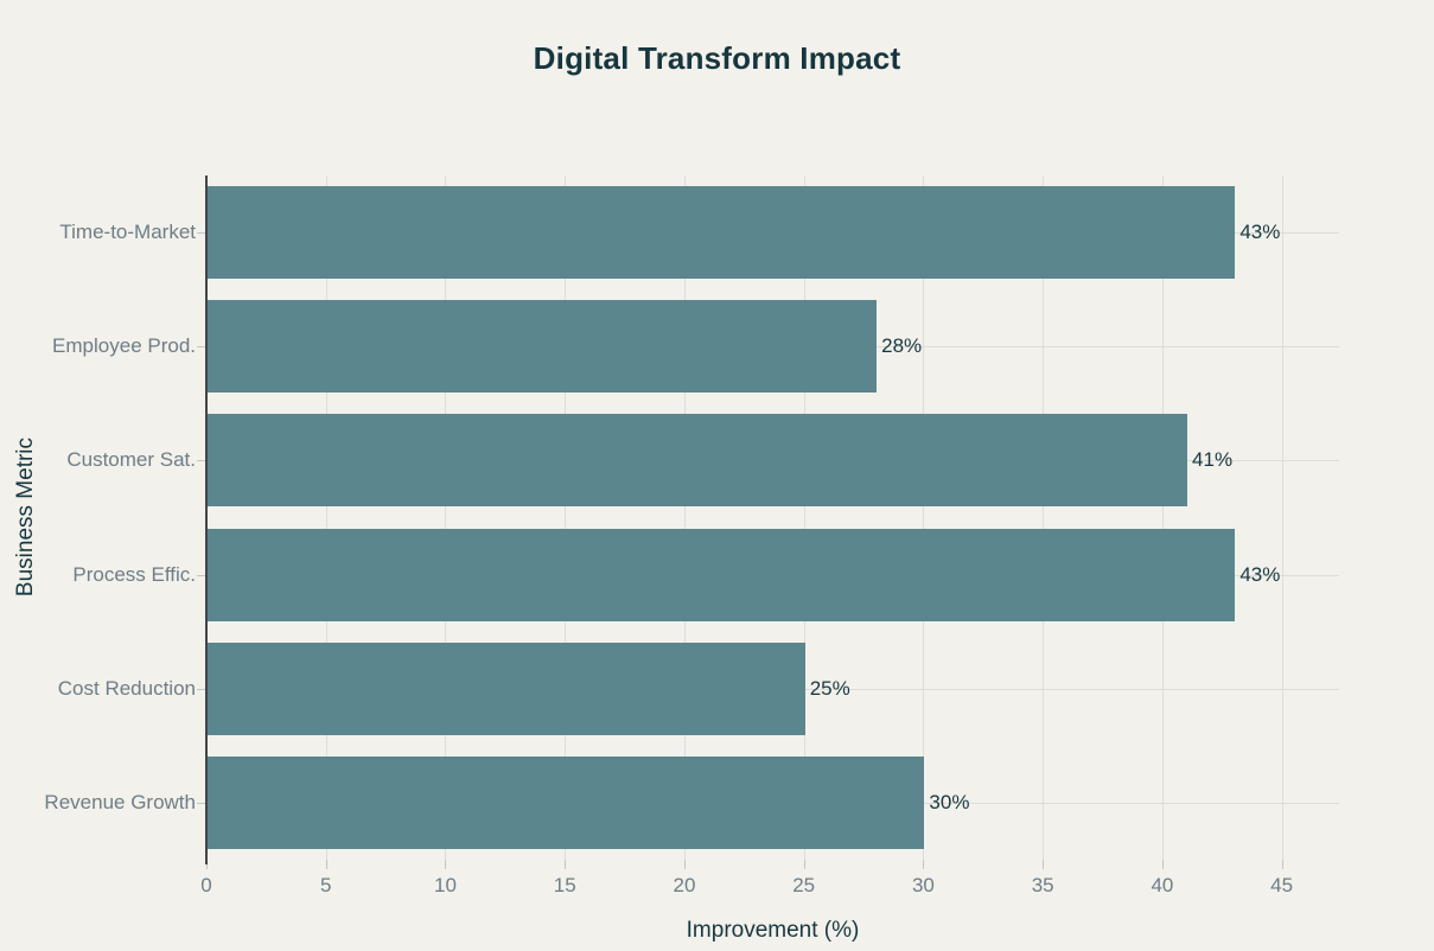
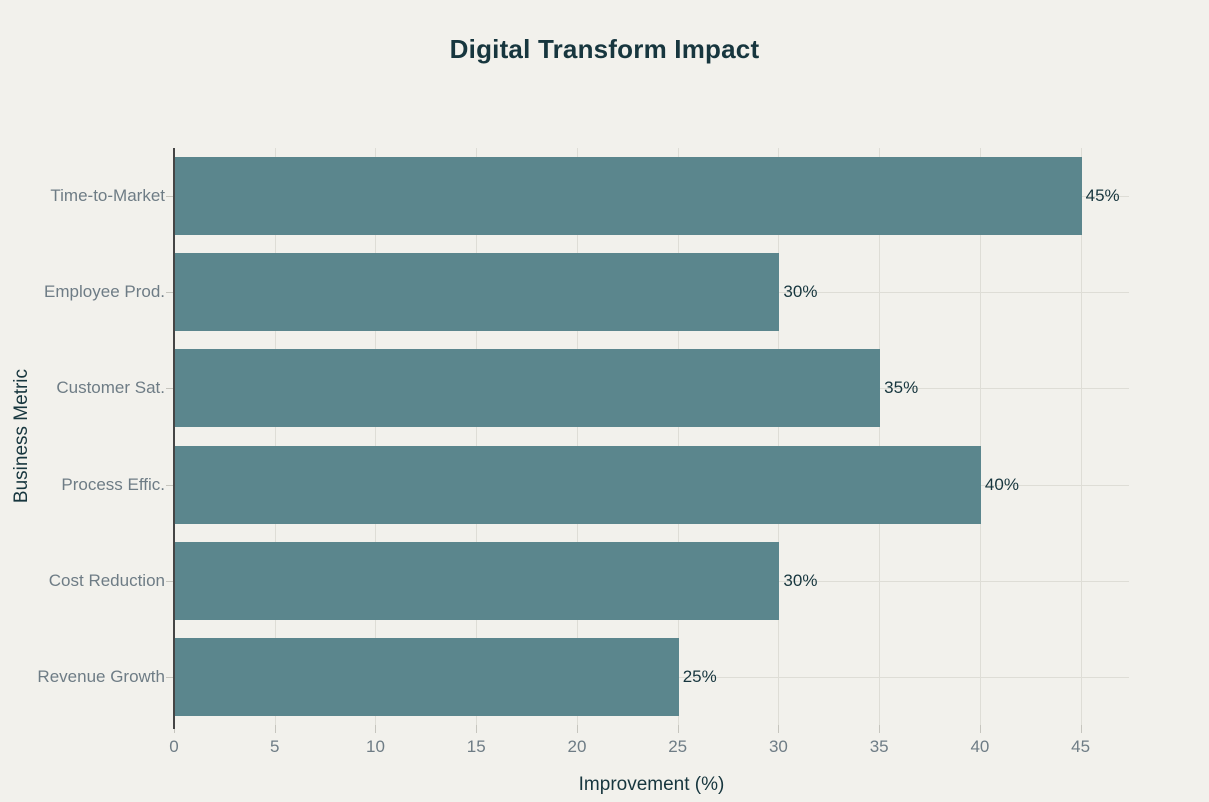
Time-to-Market: 43% -> 45%
Employee Prod.: 28% -> 30%
Customer Sat.: 41% -> 35%
Process Effic.: 43% -> 40%
Cost Reduction: 25% -> 30%
Revenue Growth: 30% -> 25%
